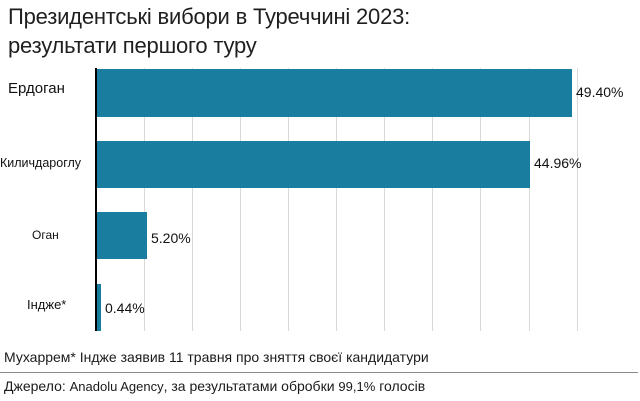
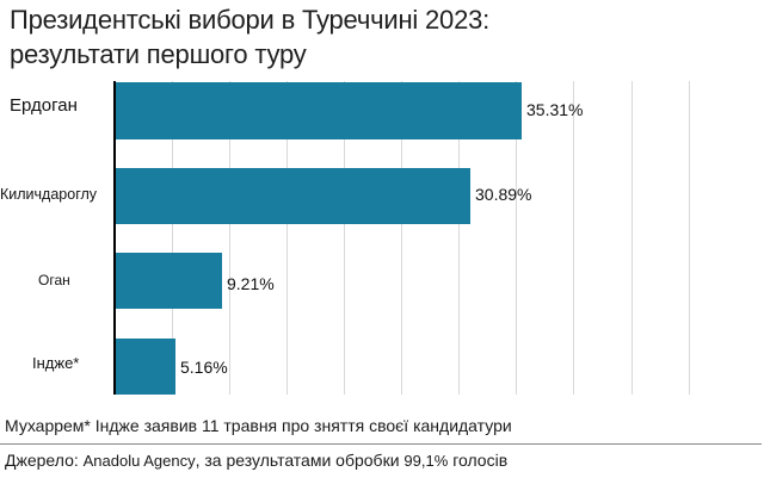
Ердоган: 49.40% -> 35.31%
Киличдароглу: 44.96% -> 30.89%
Оган: 5.20% -> 9.21%
Індже*: 0.44% -> 5.16%
